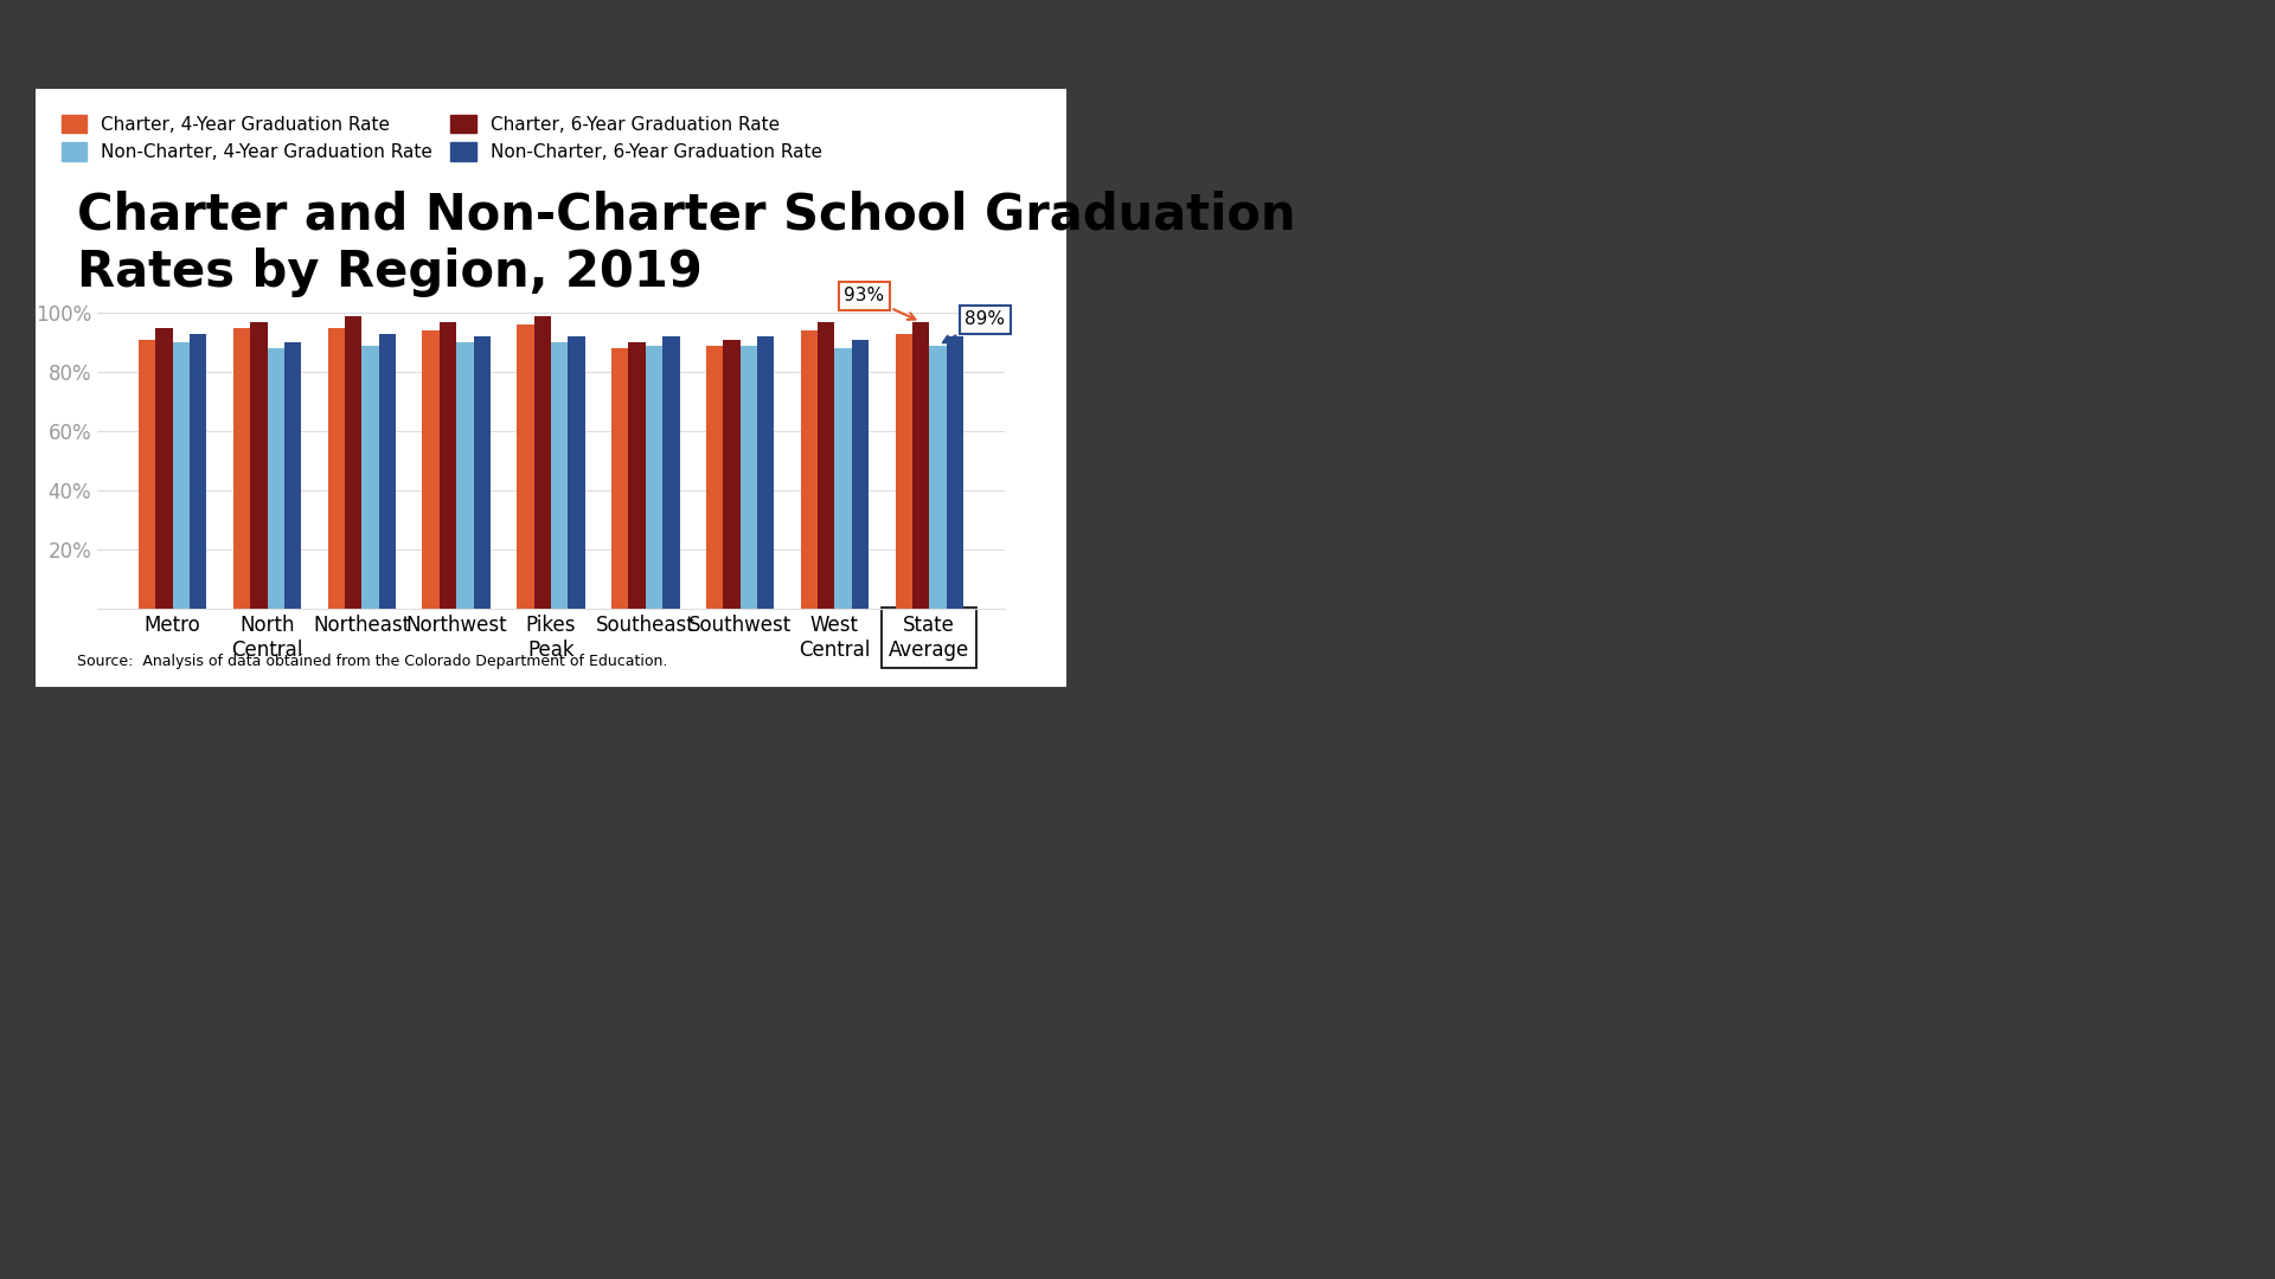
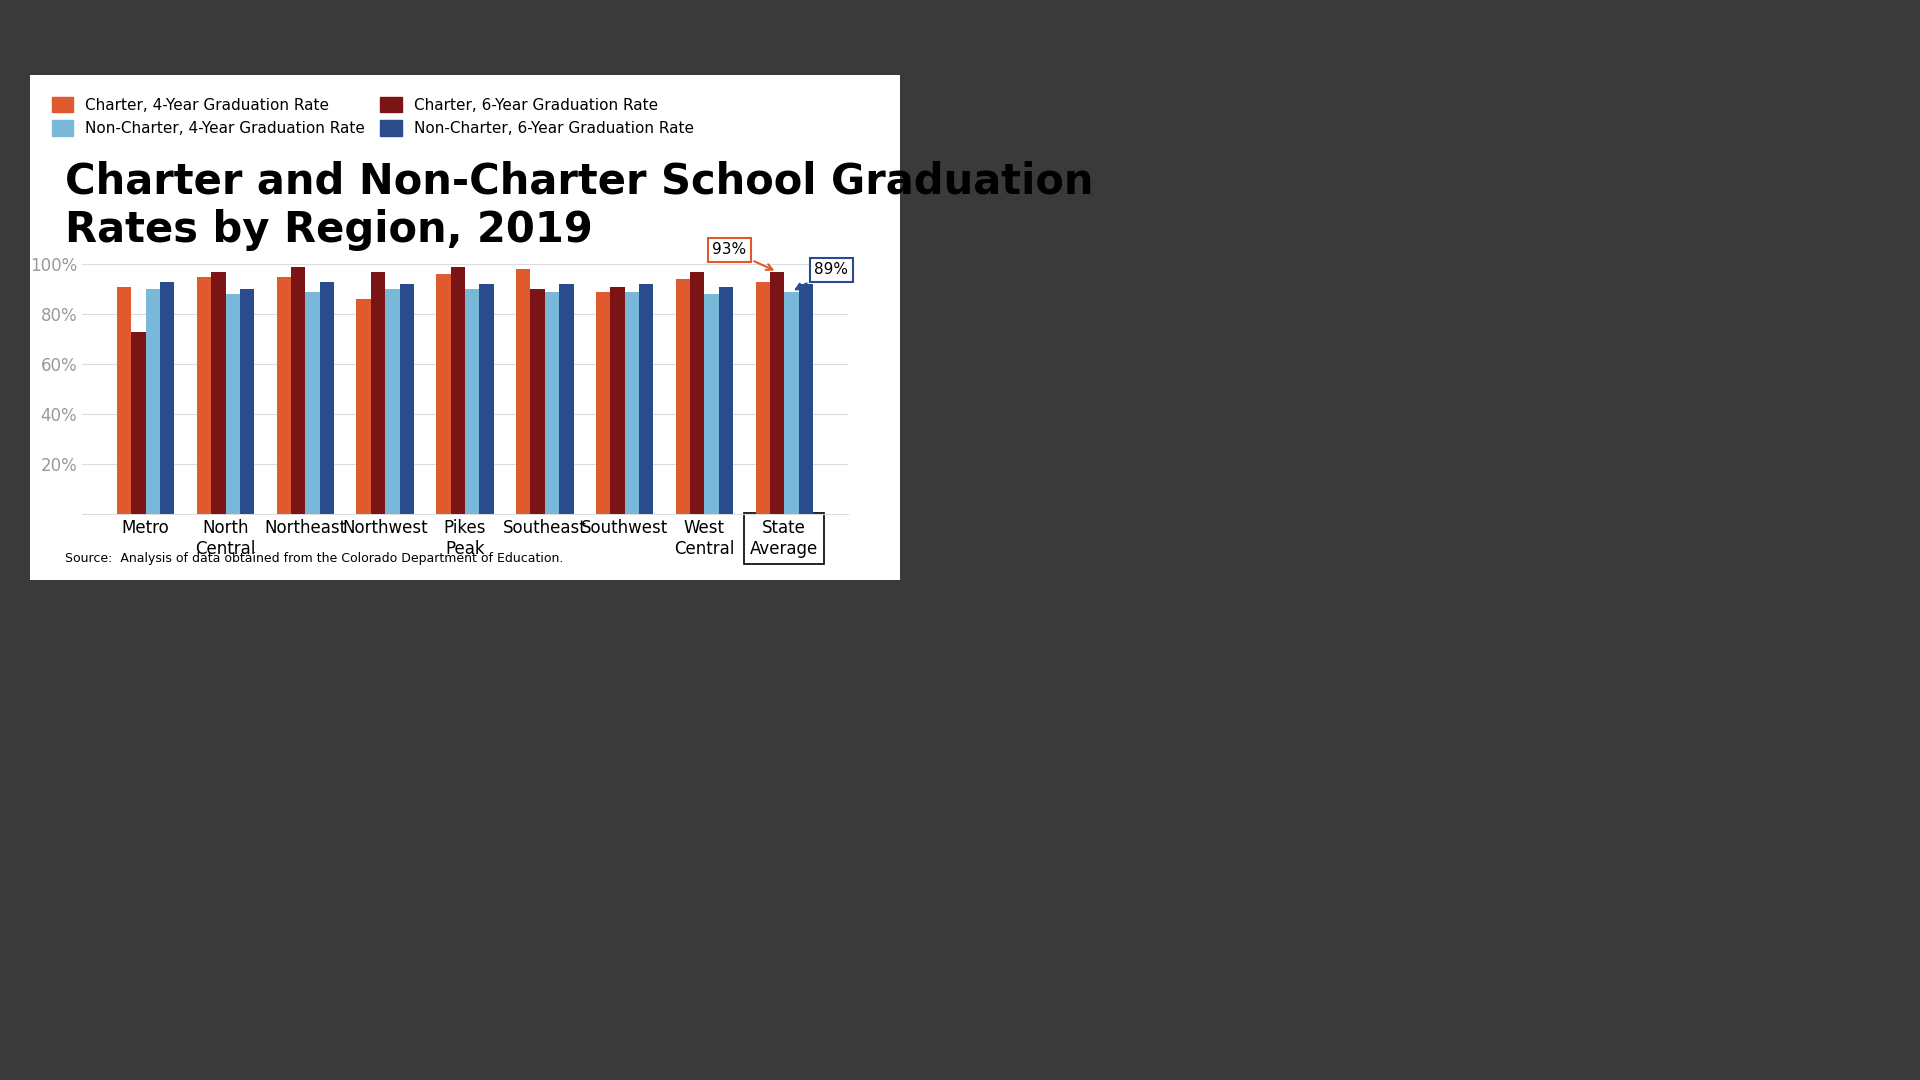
Charter, 6-Year Graduation Rate/Metro: 95% -> 73%
Charter, 4-Year Graduation Rate/Northwest: 94% -> 86%
Charter, 4-Year Graduation Rate/Southeast: 88% -> 98%
